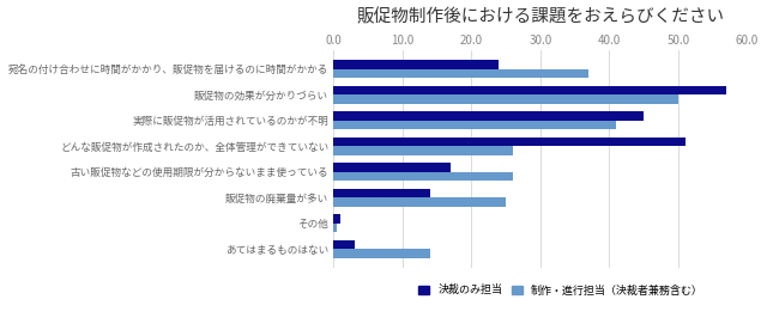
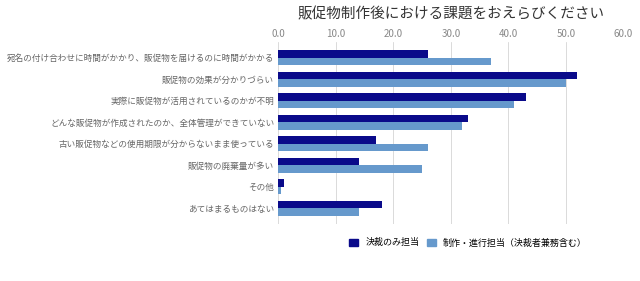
決裁のみ担当/宛名の付け合わせに時間がかかり、販促物を届けるのに時間がかかる: 24 -> 26
決裁のみ担当/販促物の効果が分かりづらい: 57 -> 52
決裁のみ担当/実際に販促物が活用されているのかが不明: 45 -> 43
決裁のみ担当/どんな販促物が作成されたのか、全体管理ができていない: 51 -> 33
制作・進行担当（決裁者兼務含む）/どんな販促物が作成されたのか、全体管理ができていない: 26.0 -> 32.0
決裁のみ担当/あてはまるものはない: 3 -> 18
